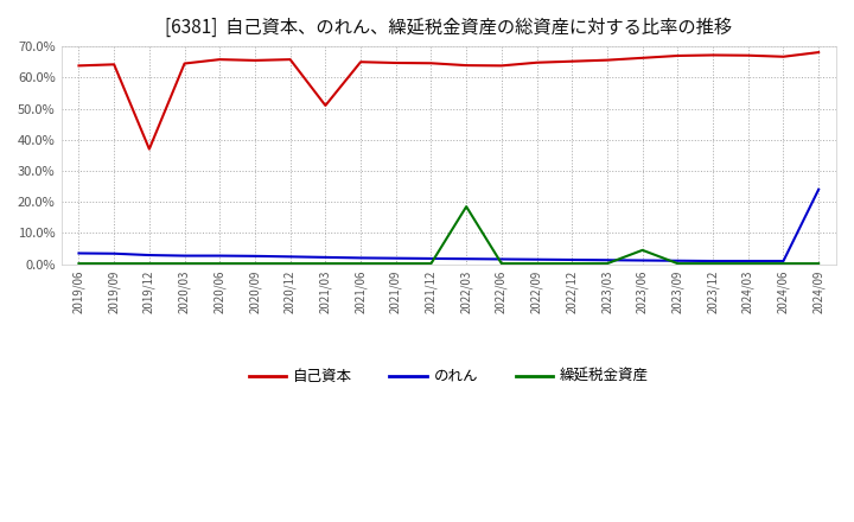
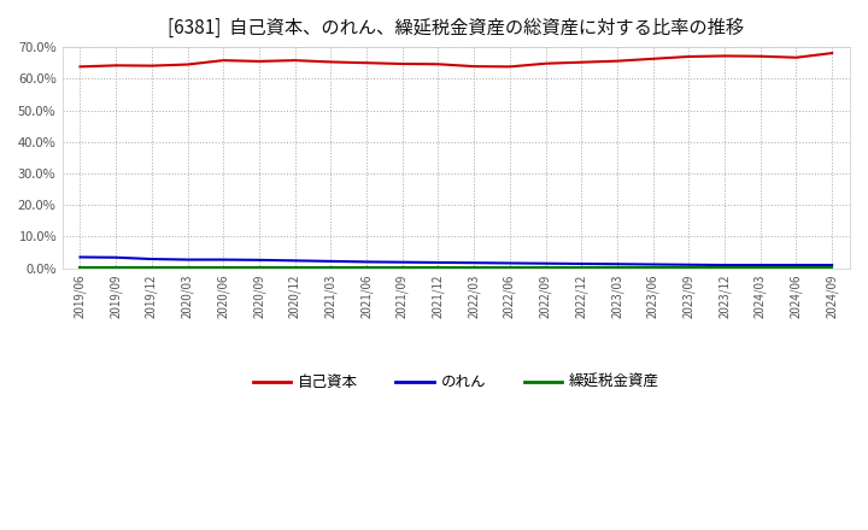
自己資本/2019/12: 37.0% -> 64.1%
自己資本/2021/03: 51.0% -> 65.3%
繰延税金資産/2022/03: 18.5% -> 0.2%
繰延税金資産/2023/06: 4.5% -> 0.2%
のれん/2024/09: 24.0% -> 1.0%
